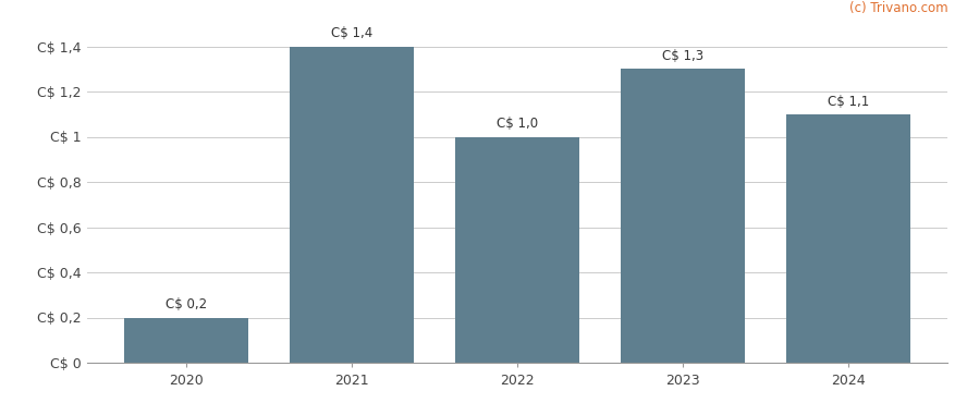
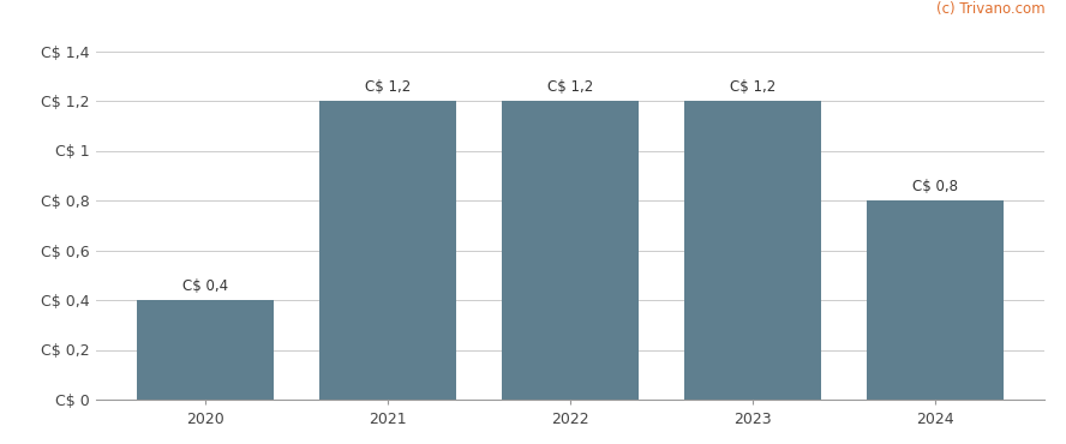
2020: 0,2 -> 0,4
2021: 1,4 -> 1,2
2022: 1,0 -> 1,2
2023: 1,3 -> 1,2
2024: 1,1 -> 0,8
